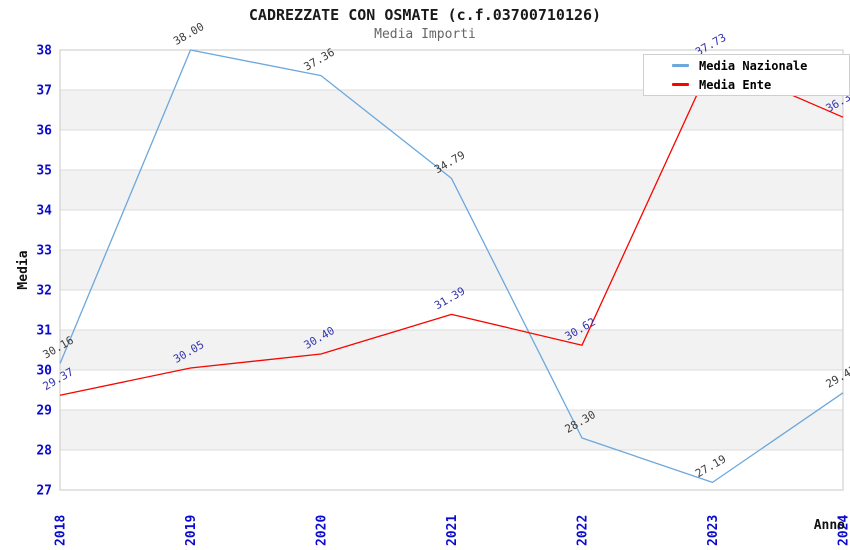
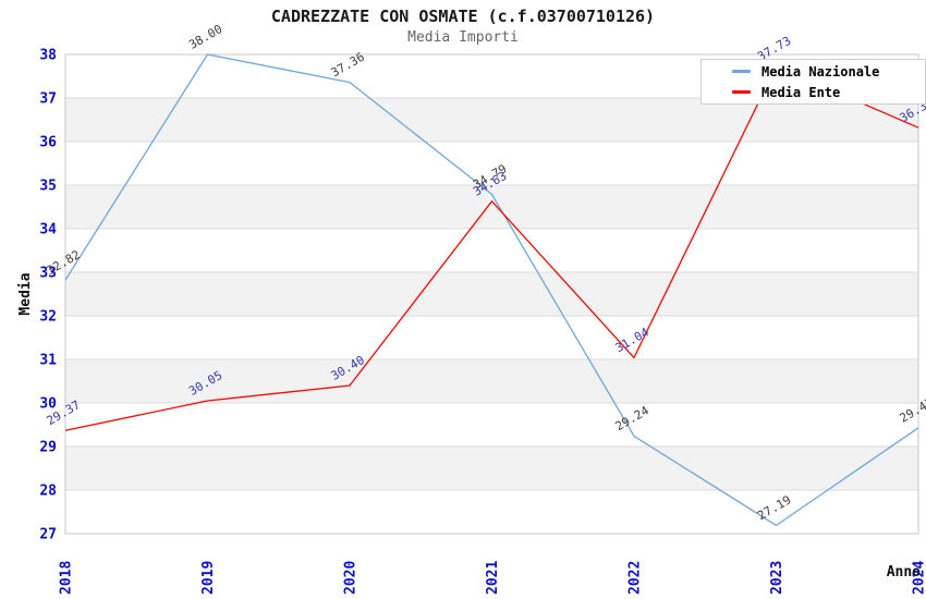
Media Nazionale/2018: 30.16 -> 32.82
Media Ente/2021: 31.39 -> 34.63
Media Nazionale/2022: 28.30 -> 29.24
Media Ente/2022: 30.62 -> 31.04
